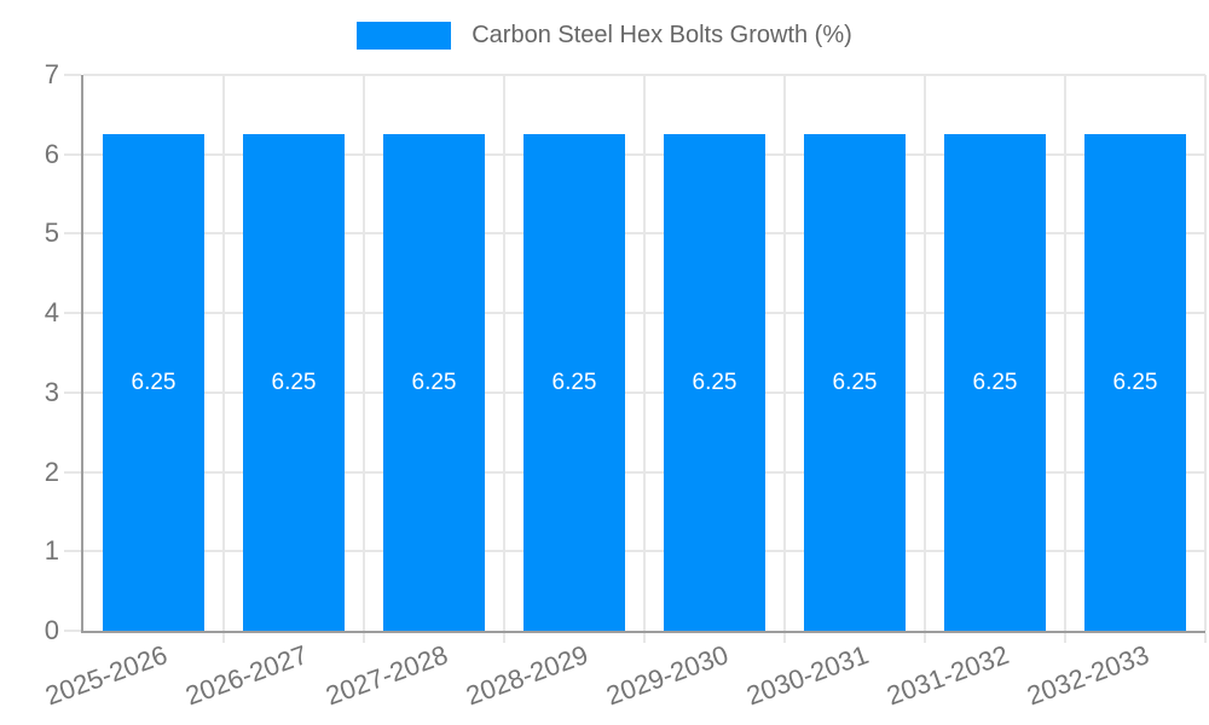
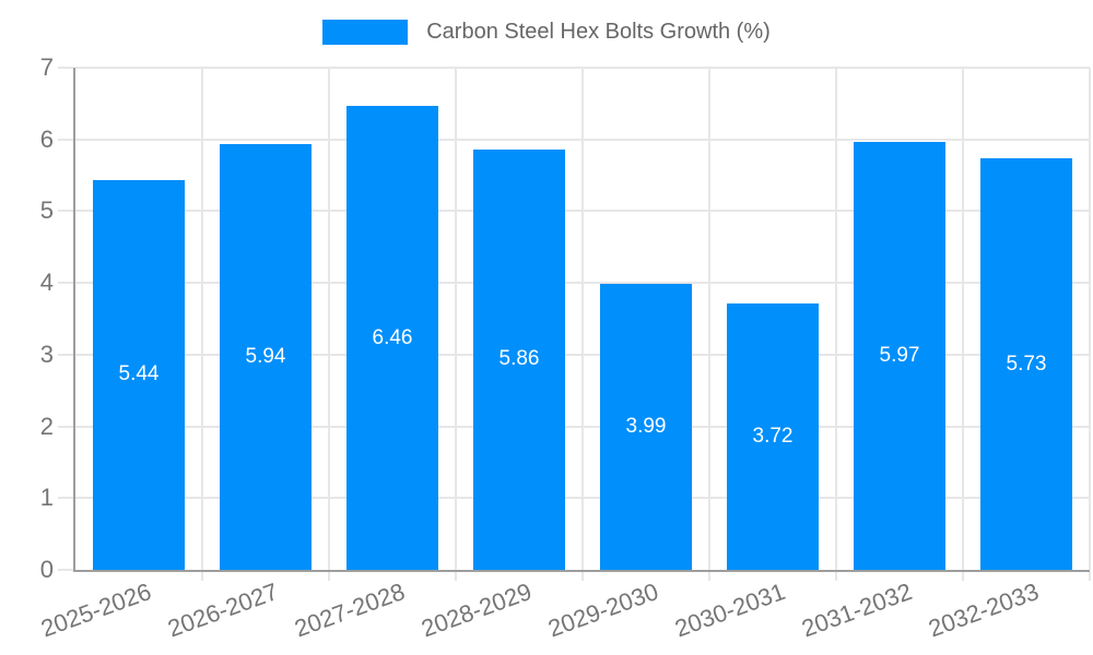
2025-2026: 6.25 -> 5.44
2026-2027: 6.25 -> 5.94
2027-2028: 6.25 -> 6.46
2028-2029: 6.25 -> 5.86
2029-2030: 6.25 -> 3.99
2030-2031: 6.25 -> 3.72
2031-2032: 6.25 -> 5.97
2032-2033: 6.25 -> 5.73
